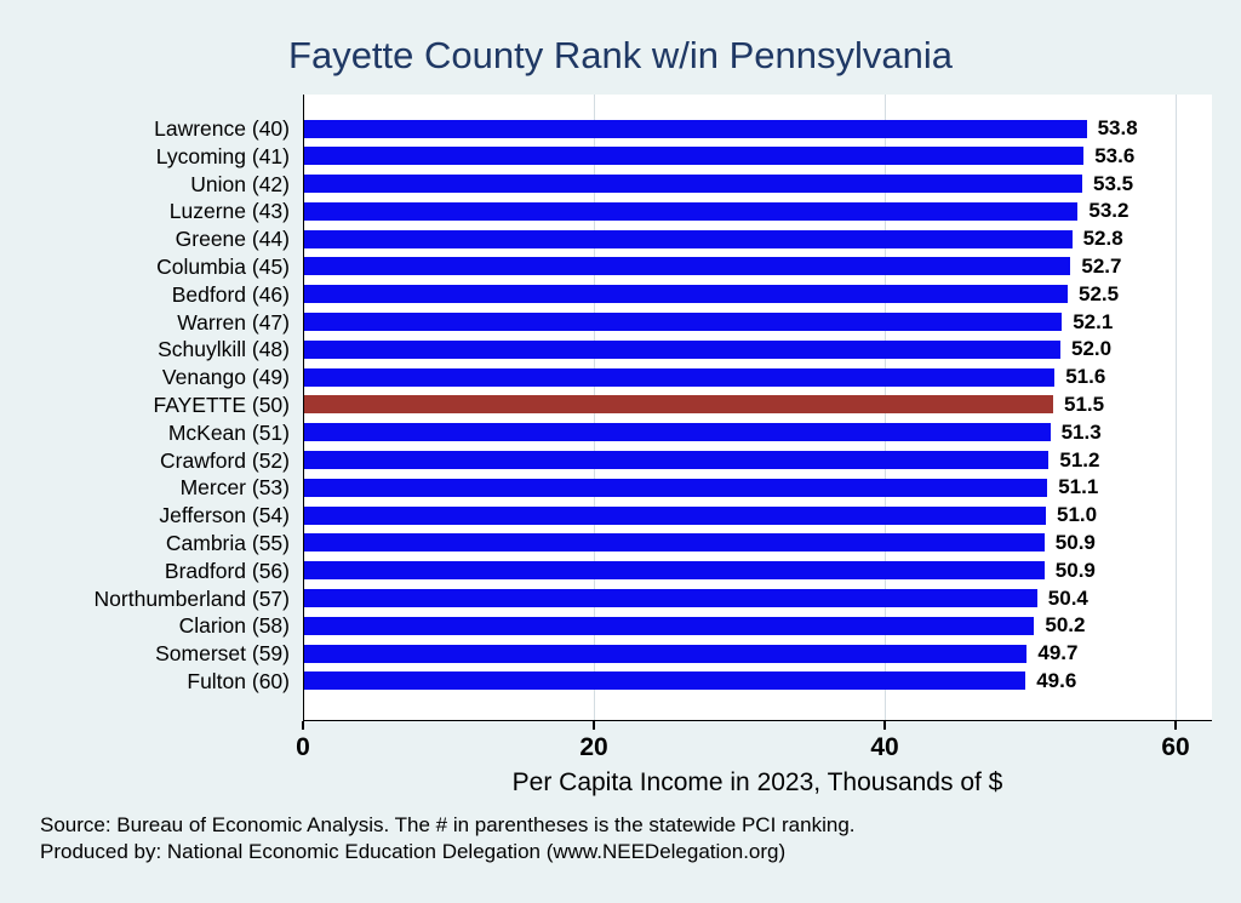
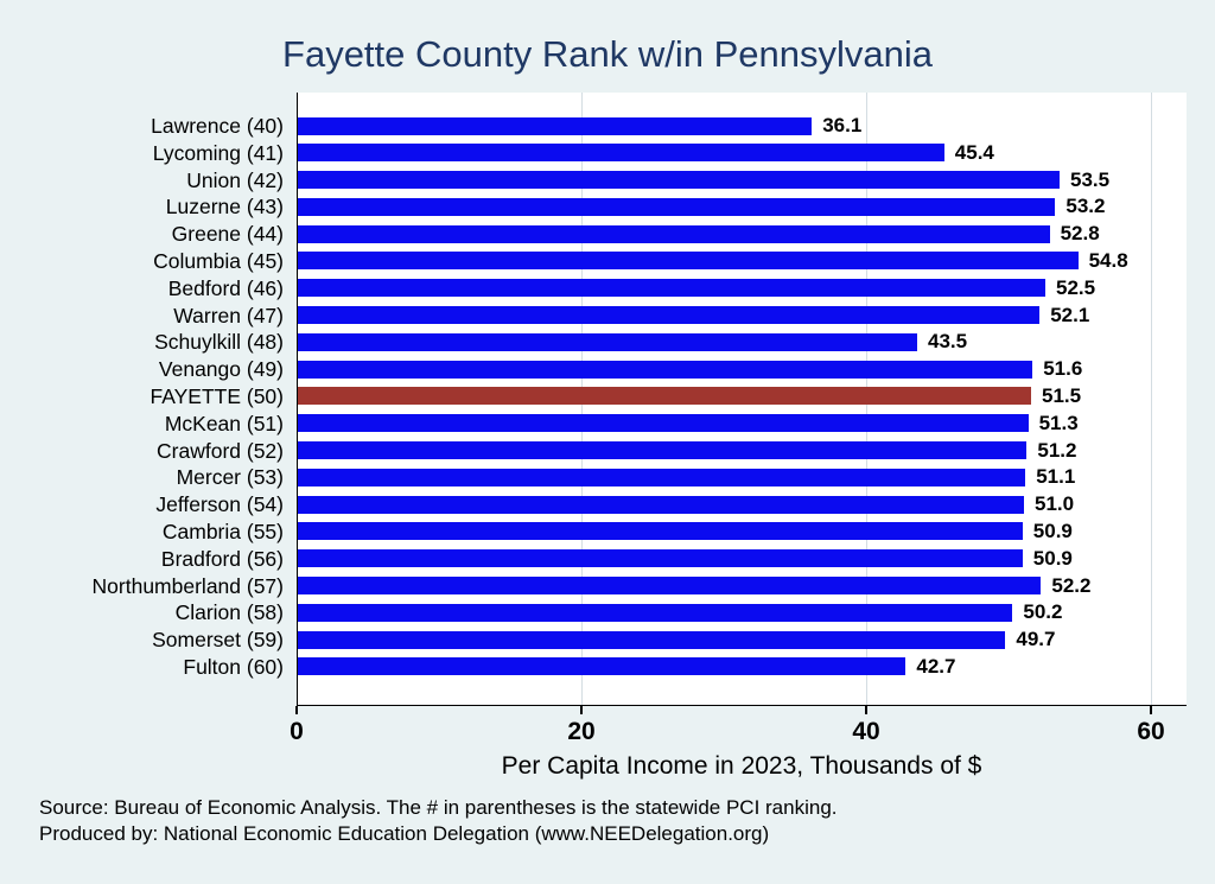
Lawrence (40): 53.8 -> 36.1
Lycoming (41): 53.6 -> 45.4
Columbia (45): 52.7 -> 54.8
Schuylkill (48): 52.0 -> 43.5
Northumberland (57): 50.4 -> 52.2
Fulton (60): 49.6 -> 42.7
